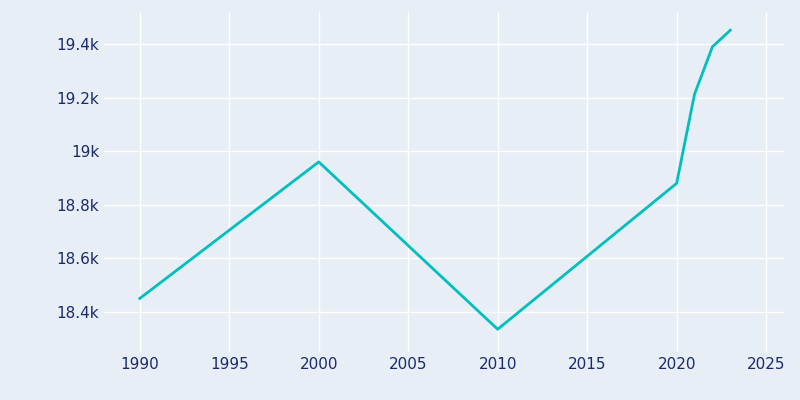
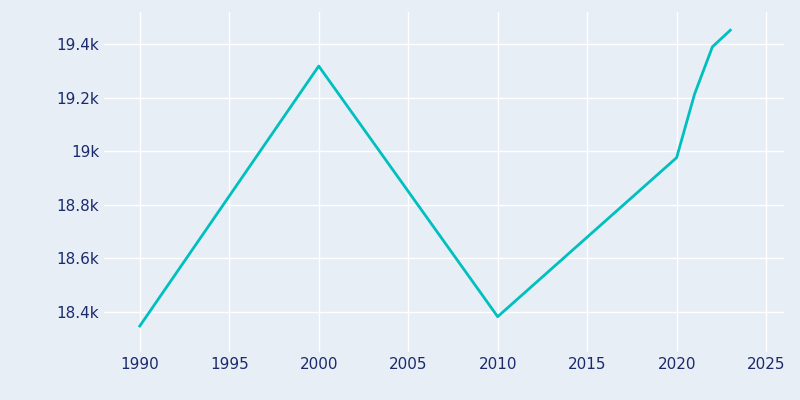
1990: 18.450k -> 18.347k
2000: 18.960k -> 19.318k
2010: 18.335k -> 18.382k
2020: 18.880k -> 18.976k
